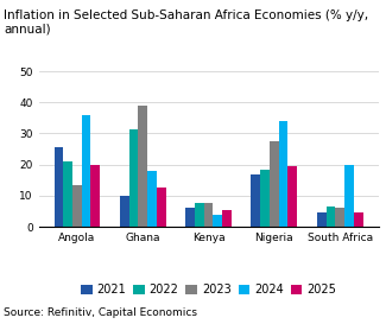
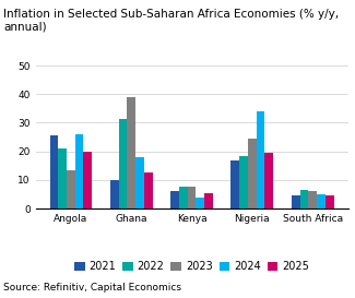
2024/Angola: 36 -> 26
2023/Nigeria: 27.5 -> 24.5
2024/South Africa: 20 -> 5
